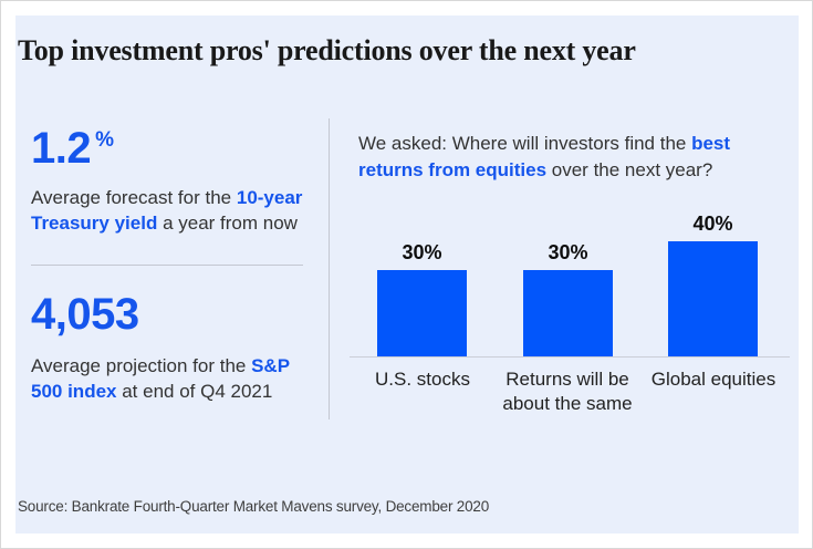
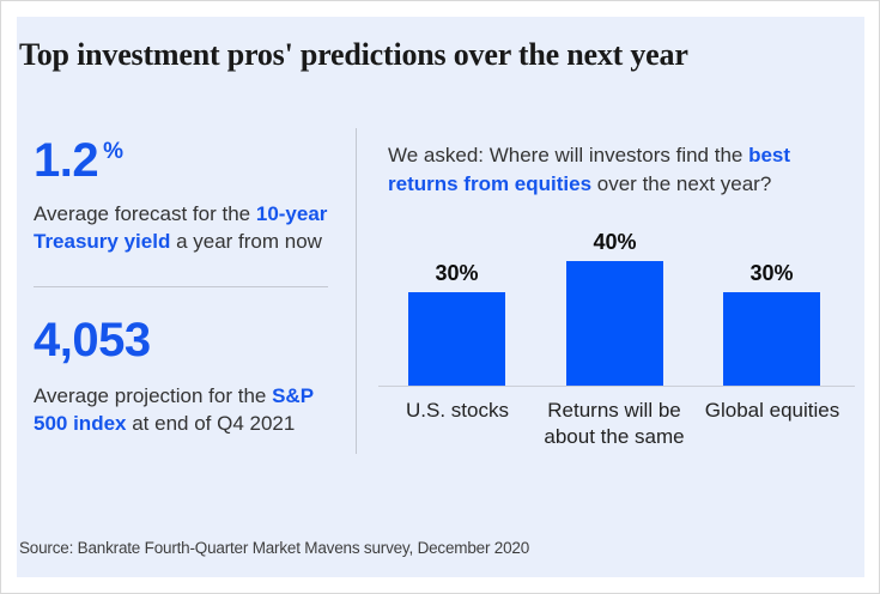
Returns will be about the same: 30% -> 40%
Global equities: 40% -> 30%
